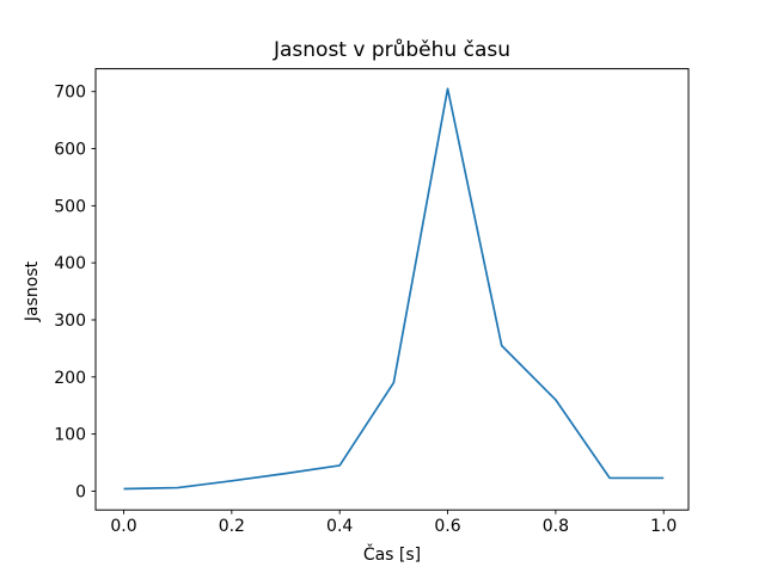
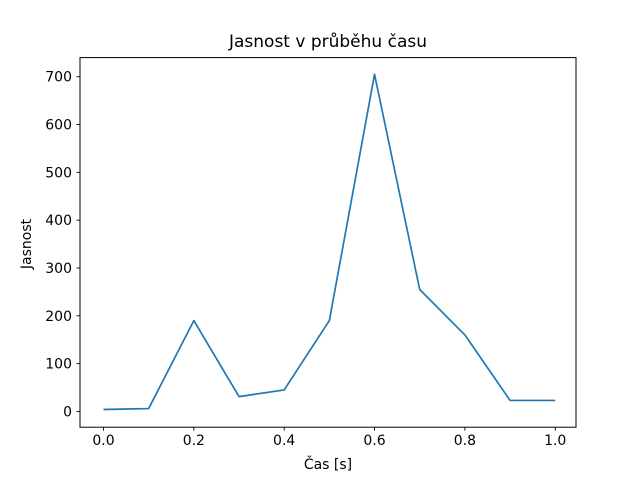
0.2: 20 -> 190
